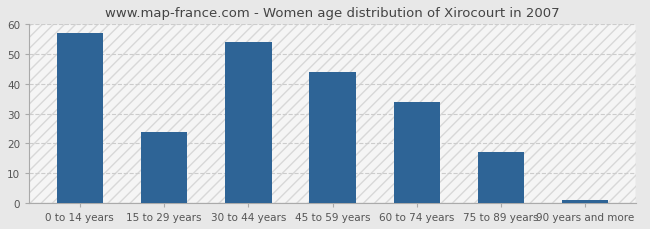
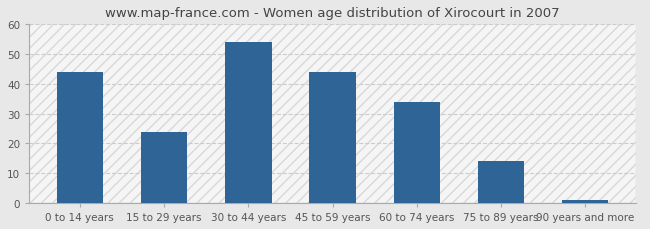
0 to 14 years: 57 -> 44
75 to 89 years: 17 -> 14
